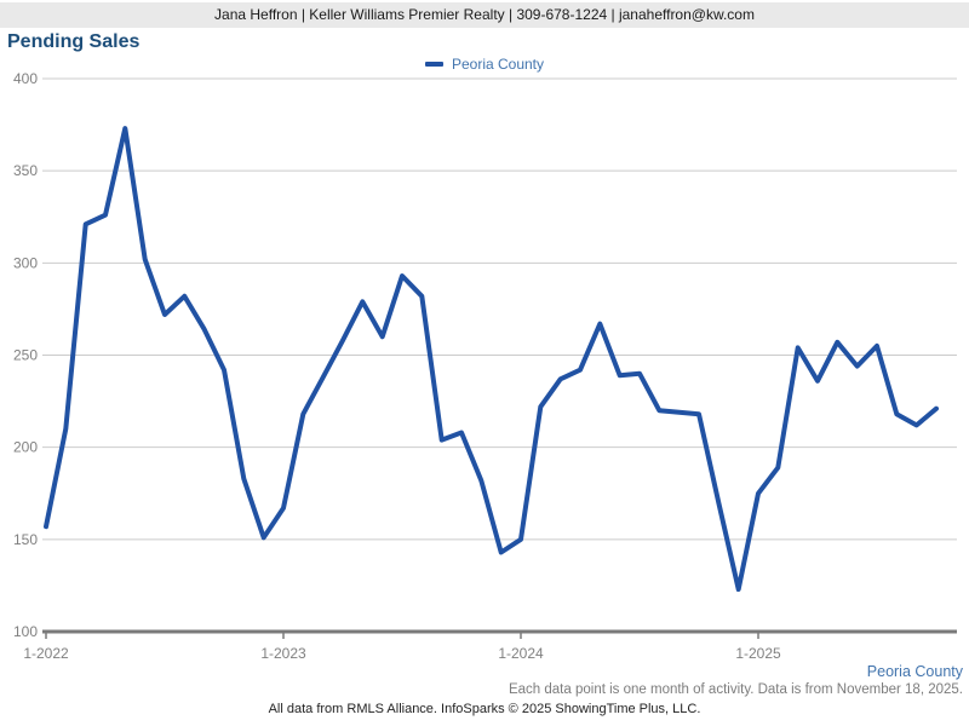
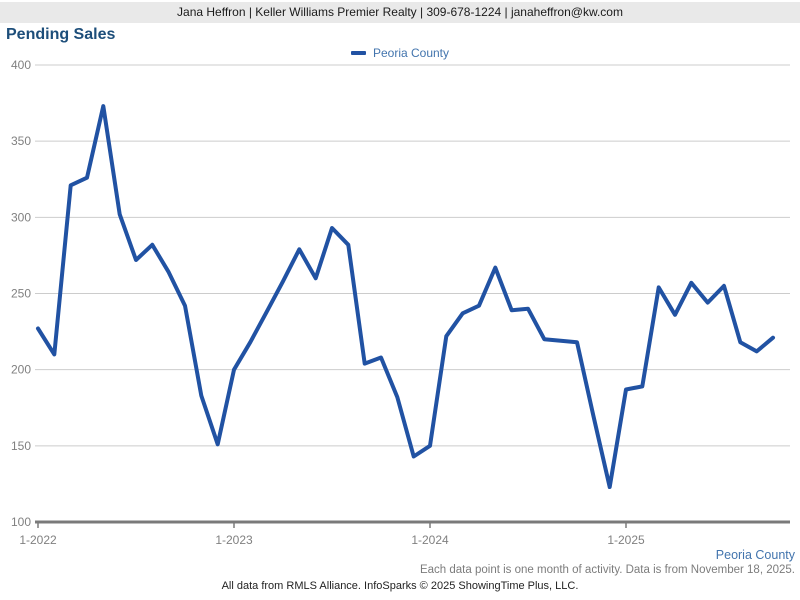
1-2022: 157 -> 227
1-2023: 167 -> 200
1-2025: 175 -> 187
